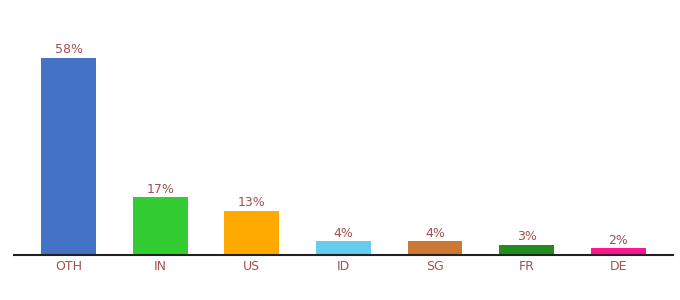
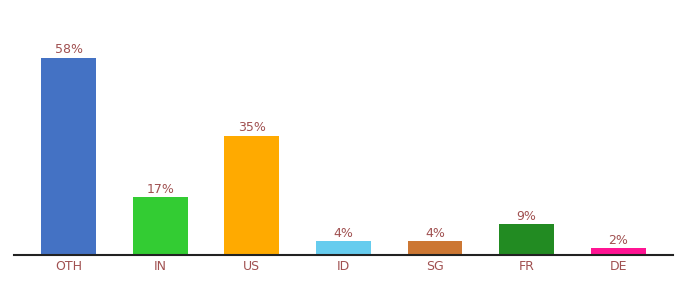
US: 13% -> 35%
FR: 3% -> 9%
